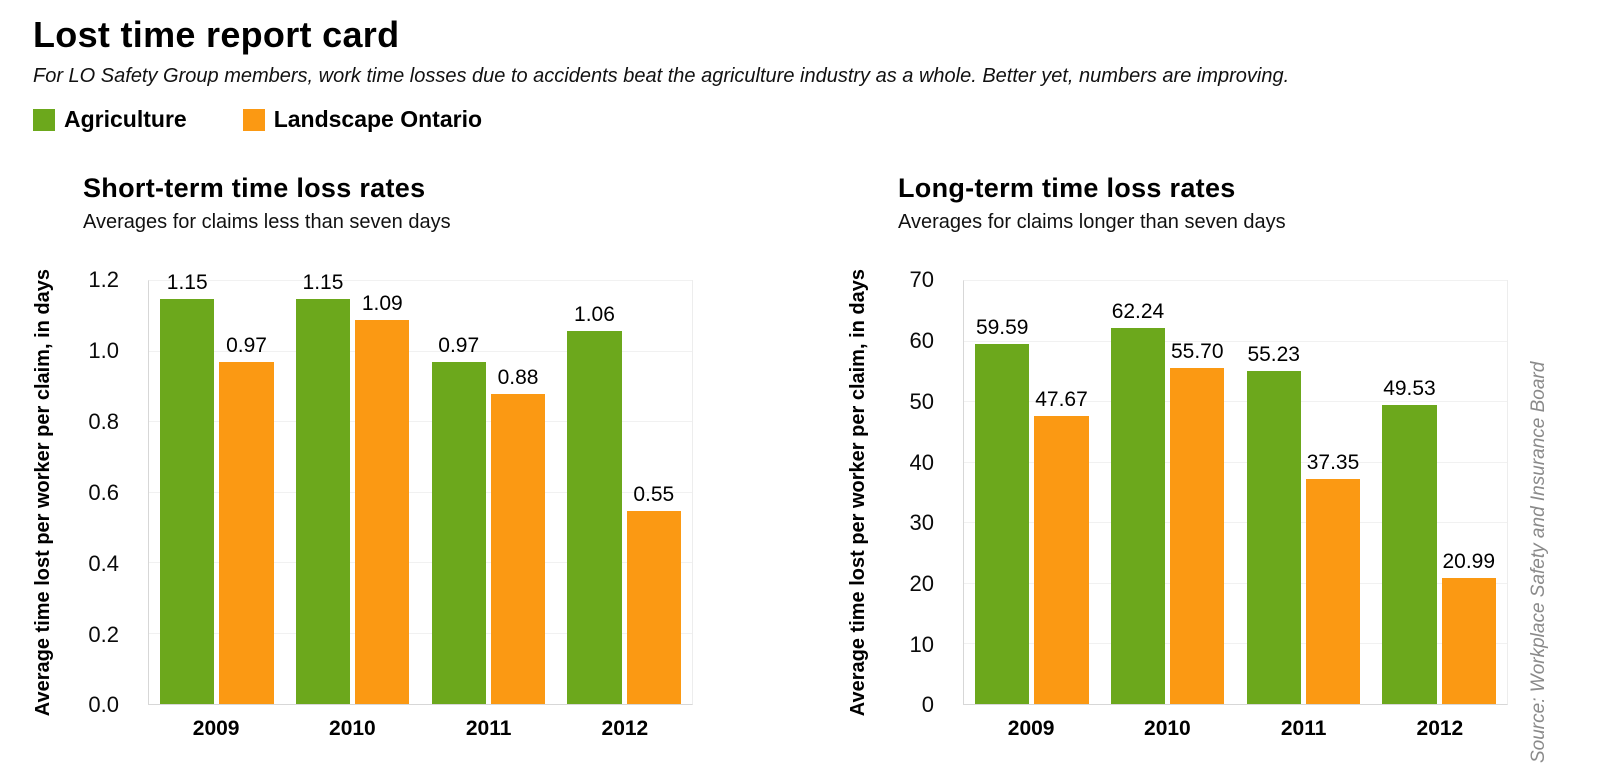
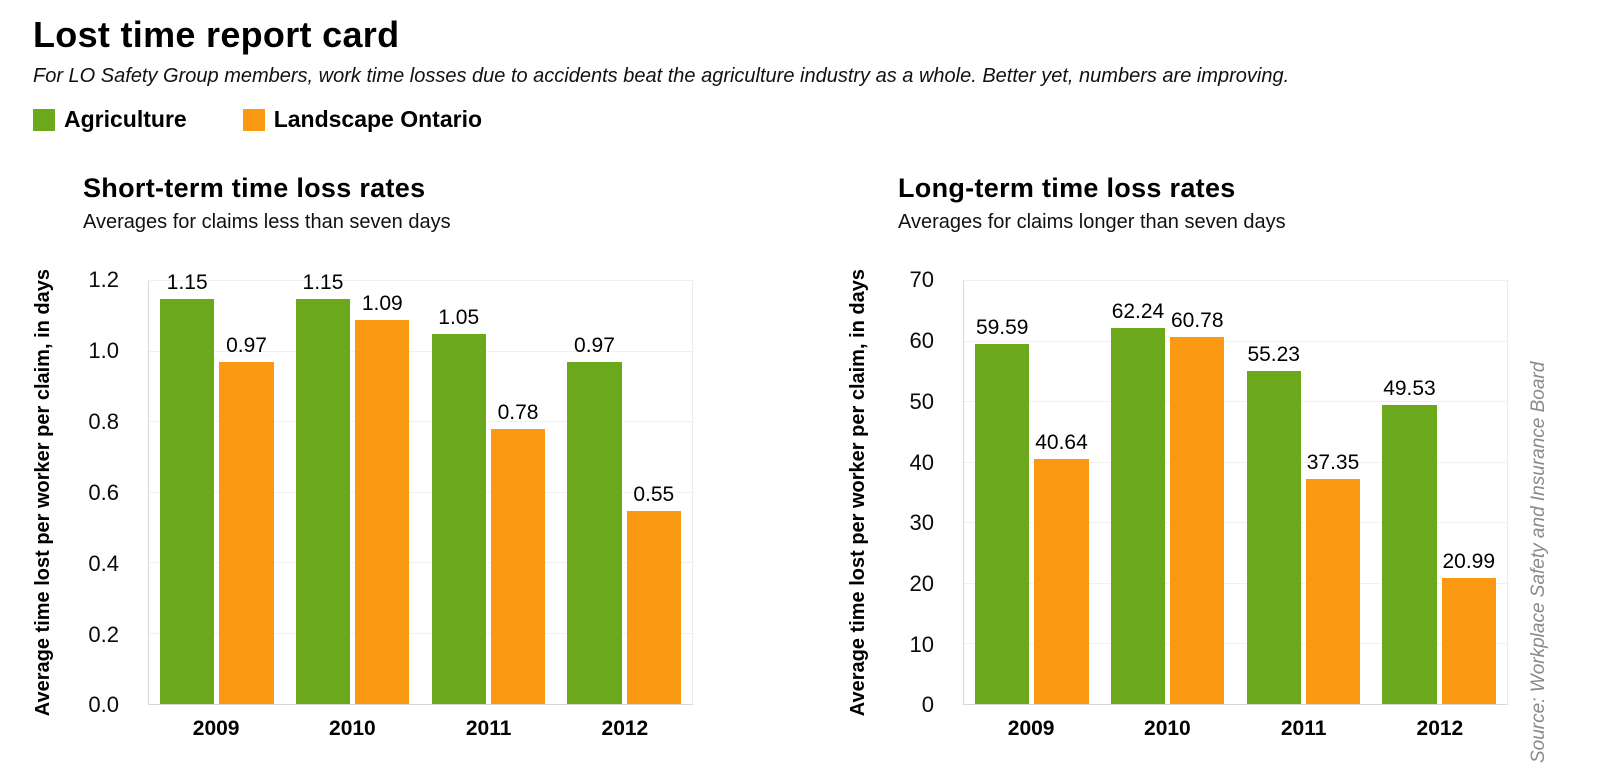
Short-term time loss rates/Agriculture/2011: 0.97 -> 1.05
Short-term time loss rates/Landscape Ontario/2011: 0.88 -> 0.78
Short-term time loss rates/Agriculture/2012: 1.06 -> 0.97
Long-term time loss rates/Landscape Ontario/2009: 47.67 -> 40.64
Long-term time loss rates/Landscape Ontario/2010: 55.70 -> 60.78
